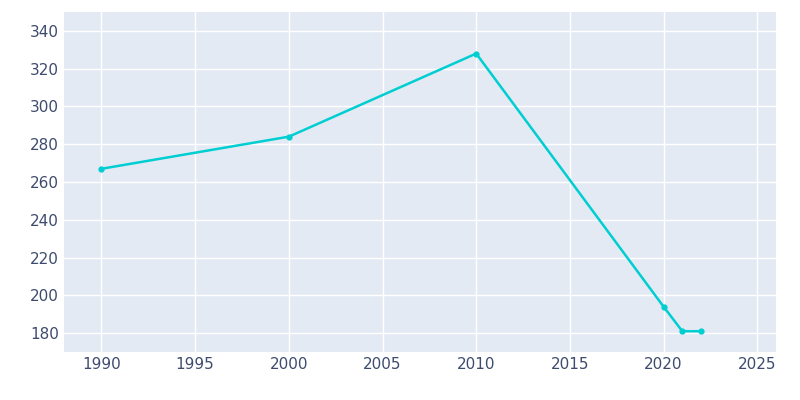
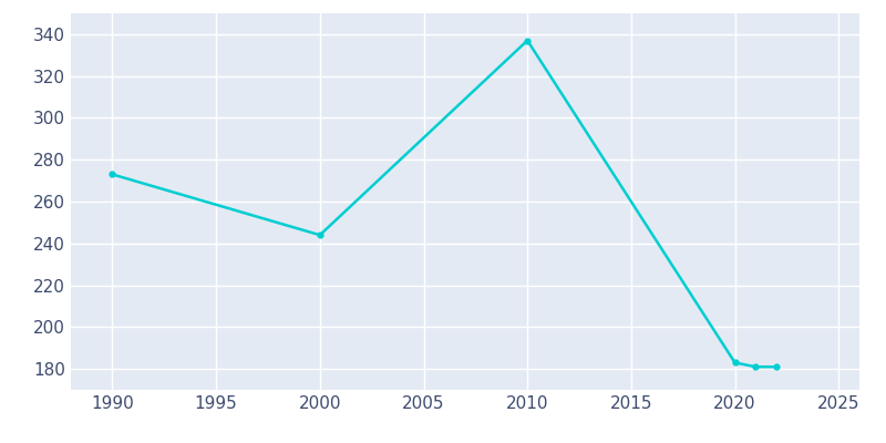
1990: 267 -> 273
2000: 284 -> 244
2010: 328 -> 337
2020: 194 -> 183
